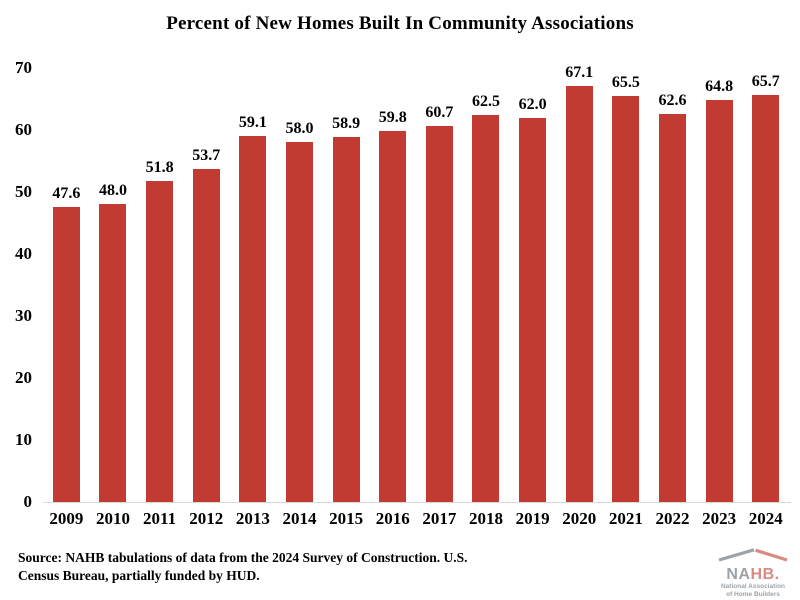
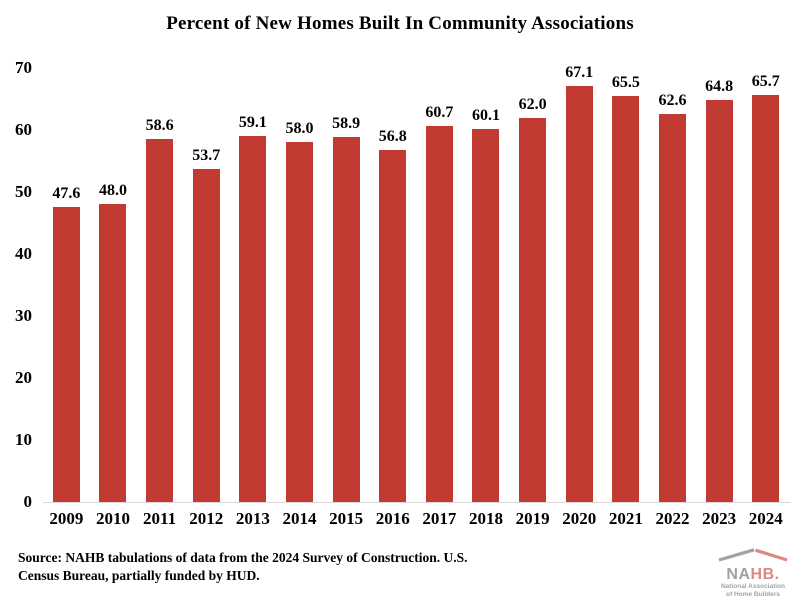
2011: 51.8 -> 58.6
2016: 59.8 -> 56.8
2018: 62.5 -> 60.1
